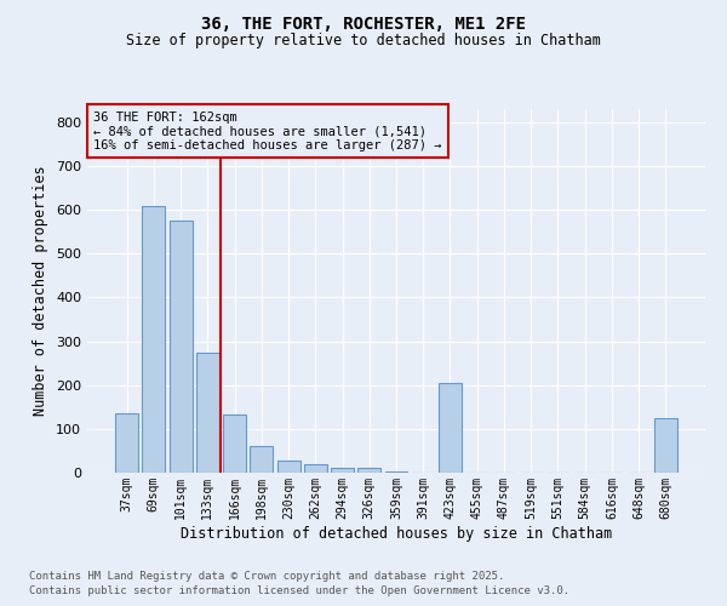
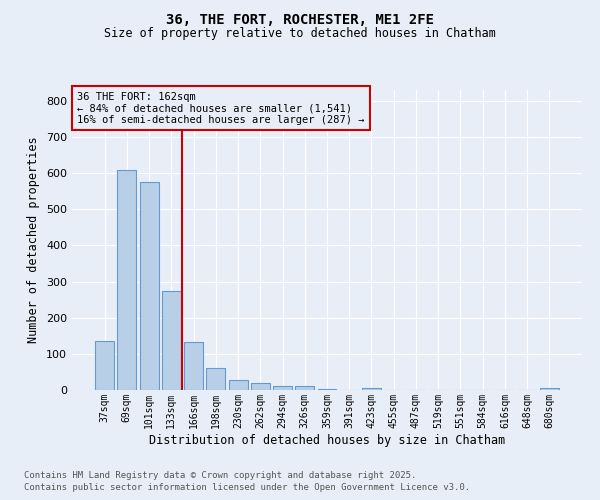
423sqm: 205 -> 5
680sqm: 125 -> 5
